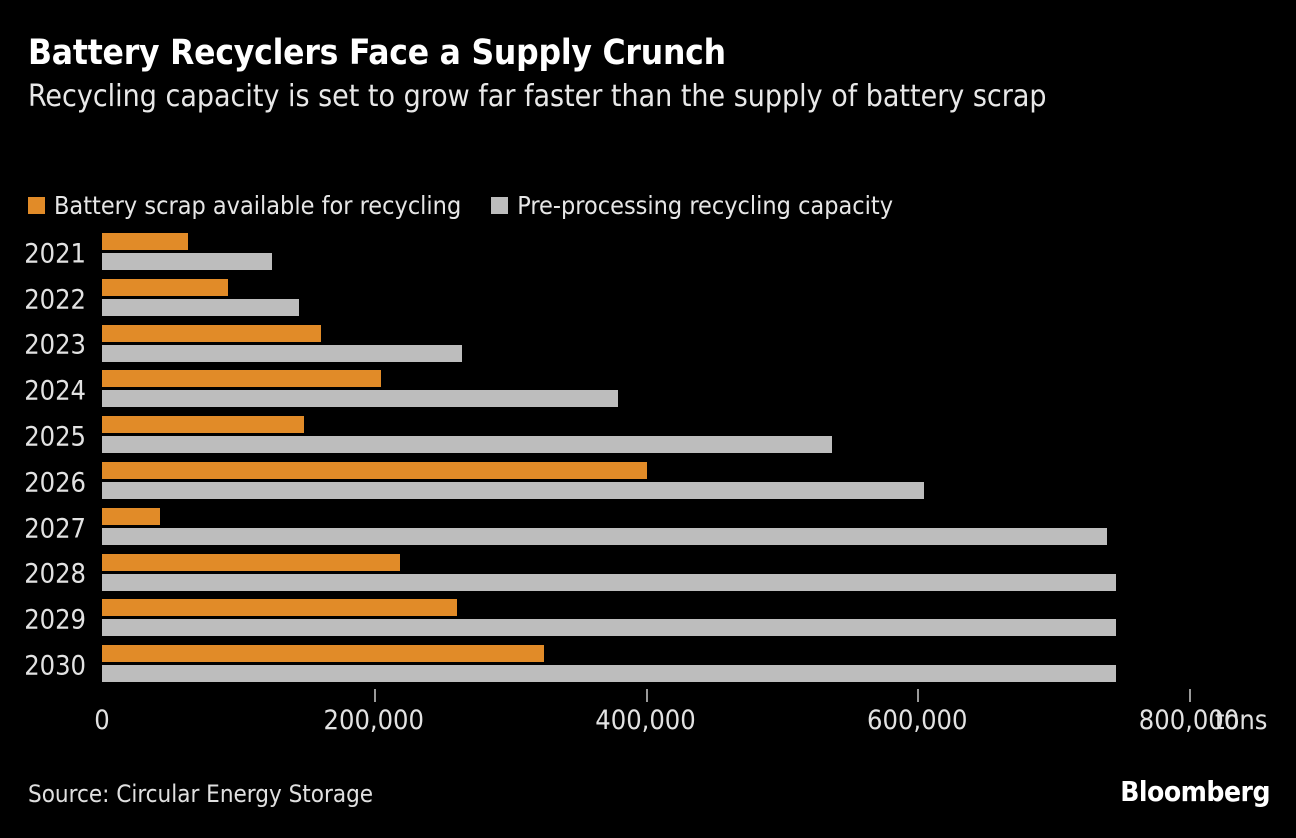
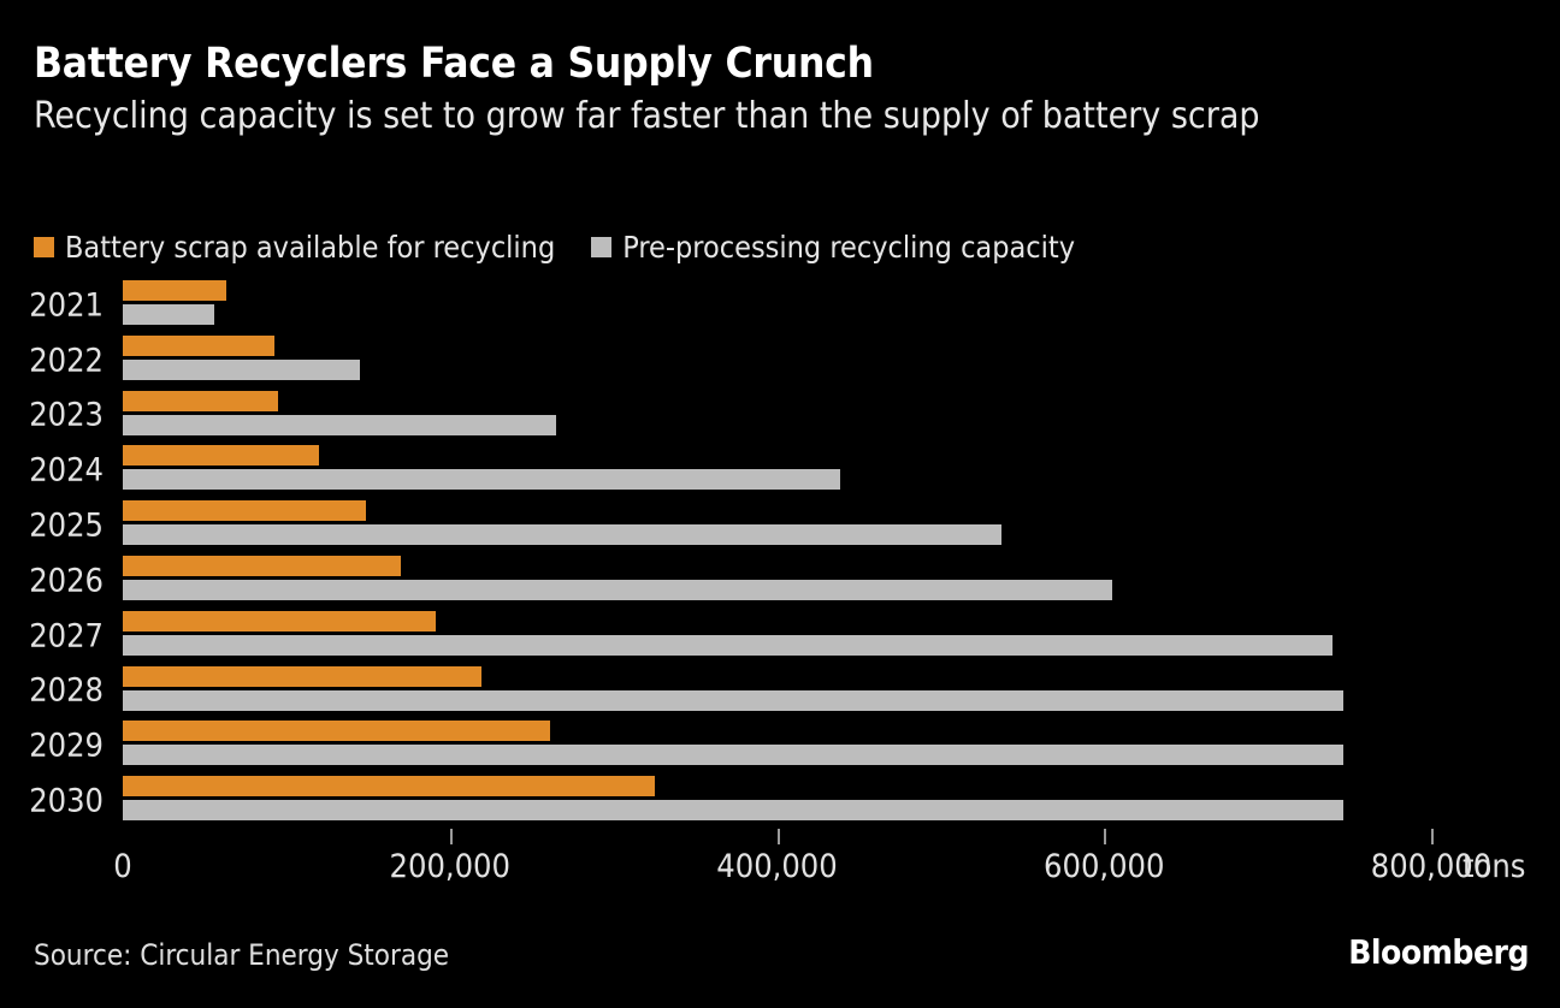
Pre-processing recycling capacity/2021: 125000 -> 56000
Battery scrap available for recycling/2023: 161000 -> 95000
Battery scrap available for recycling/2024: 205000 -> 120000
Pre-processing recycling capacity/2024: 380000 -> 439000
Battery scrap available for recycling/2026: 401000 -> 170000
Battery scrap available for recycling/2027: 43000 -> 191000
